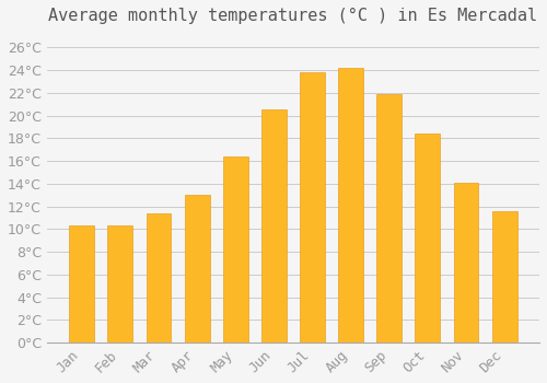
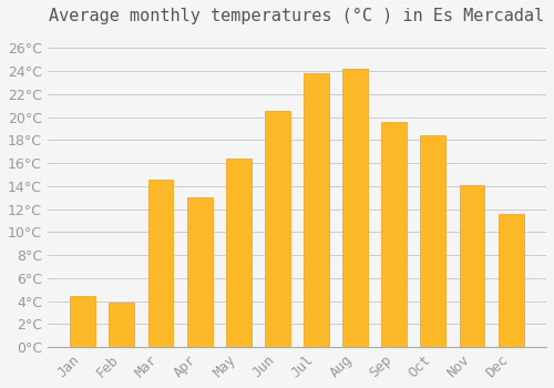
Jan: 10.3°C -> 4.4°C
Feb: 10.3°C -> 3.9°C
Mar: 11.4°C -> 14.6°C
Sep: 21.9°C -> 19.6°C
